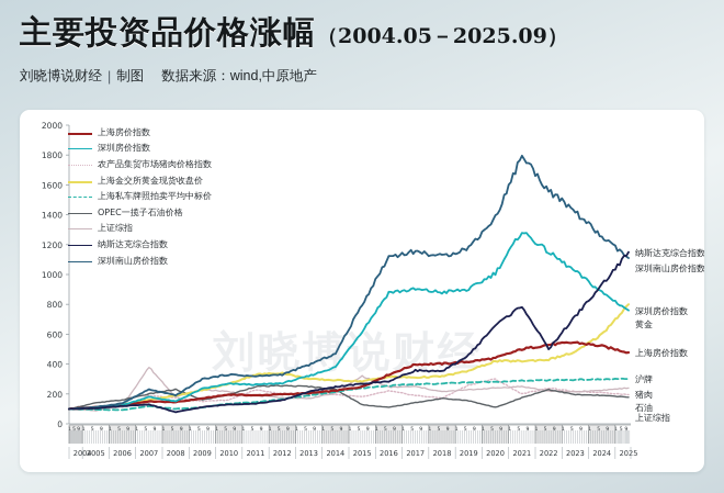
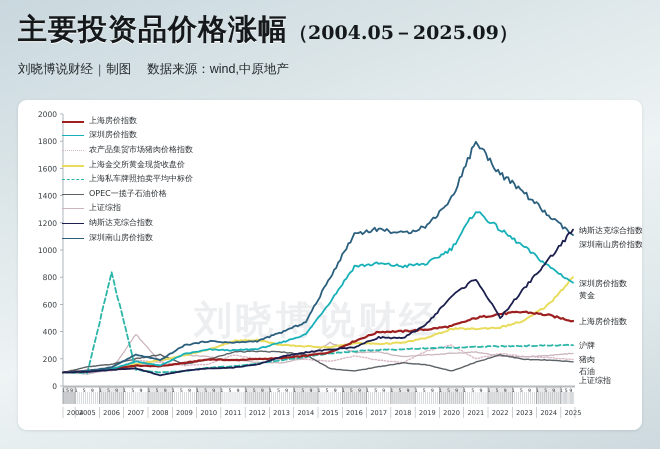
上海私车牌照拍卖平均中标价/2006: 90 -> 830
